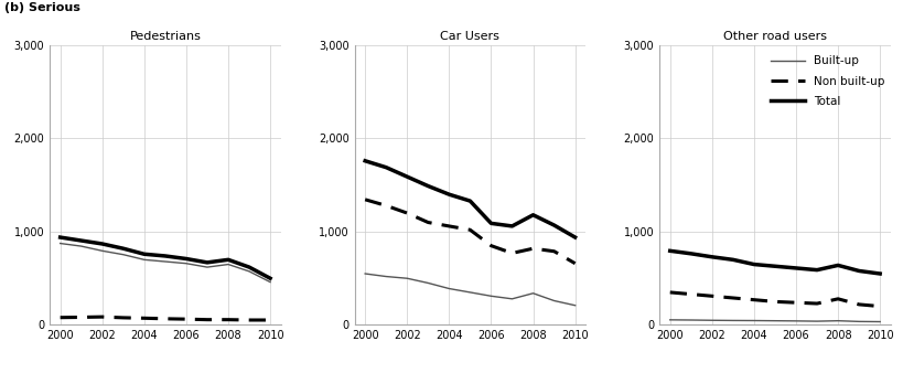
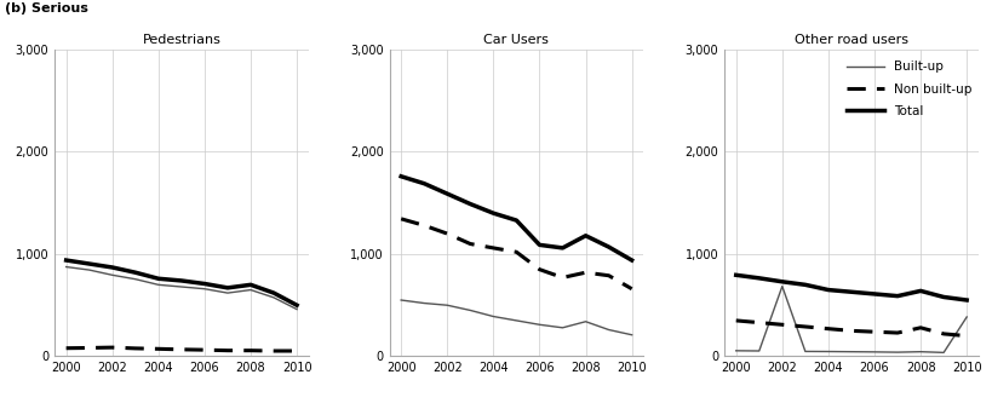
Other road users/Built-up/2002: 40 -> 680
Other road users/Built-up/2010: 30 -> 380
